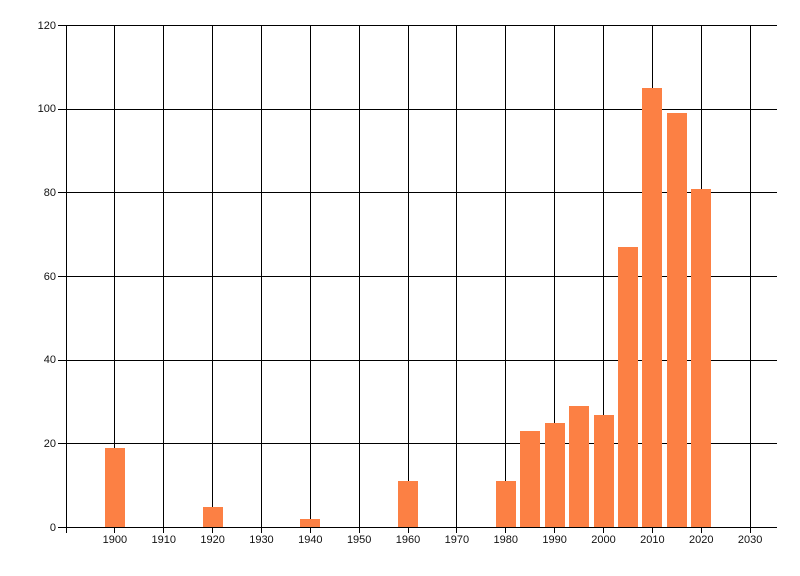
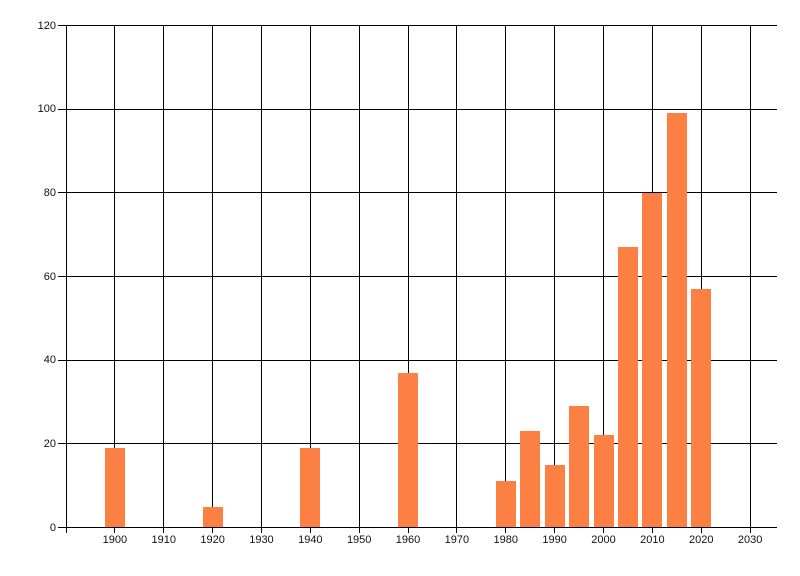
1940: 2 -> 19
1960: 11 -> 37
1990: 25 -> 15
2000: 27 -> 22
2010: 105 -> 80
2020: 81 -> 57
